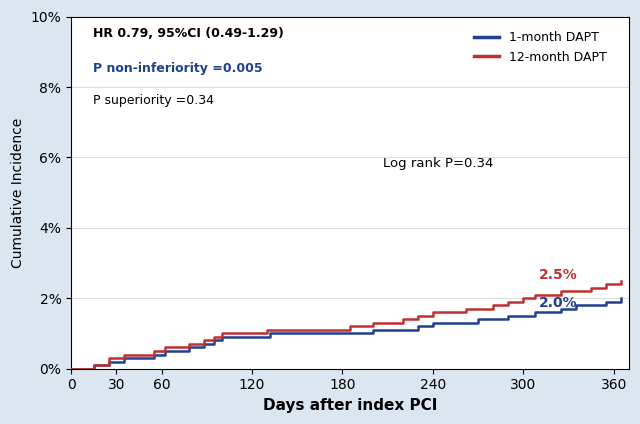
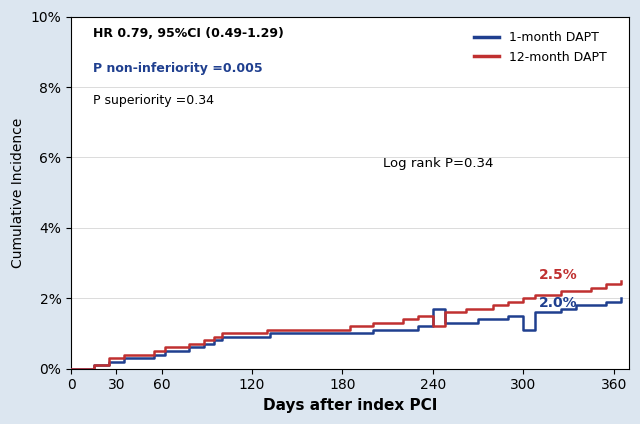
1-month DAPT/240: 1.3% -> 1.7%
12-month DAPT/240: 1.6% -> 1.2%
1-month DAPT/300: 1.5% -> 1.1%
